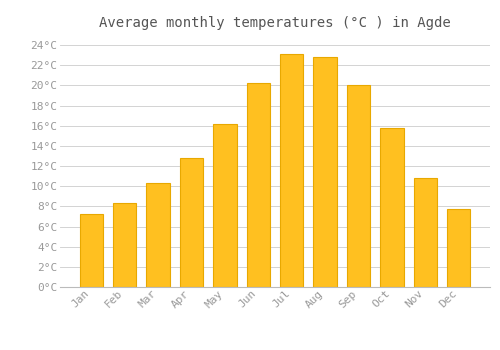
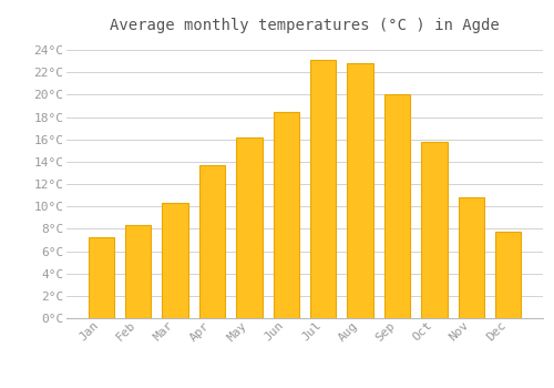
Apr: 12.8°C -> 13.7°C
Jun: 20.2°C -> 18.5°C
